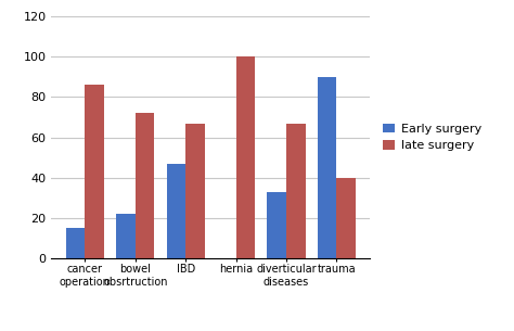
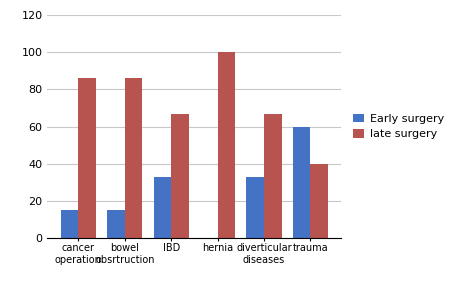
Early surgery/bowel obsrtruction: 22 -> 15
late surgery/bowel obsrtruction: 72 -> 86
Early surgery/IBD: 47 -> 33
Early surgery/trauma: 90 -> 60
